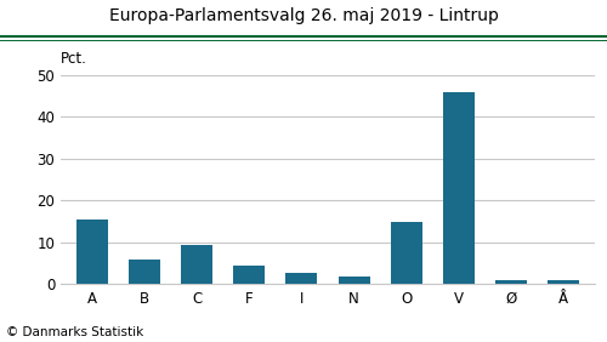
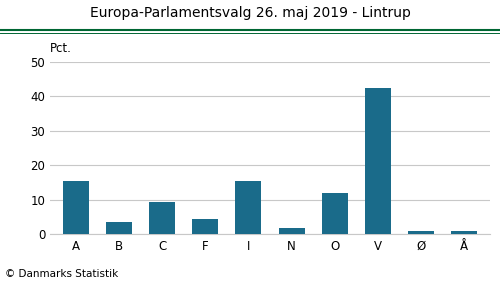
B: 5.8 -> 3.5
I: 2.7 -> 15.5
O: 14.8 -> 12.0
V: 45.8 -> 42.5
